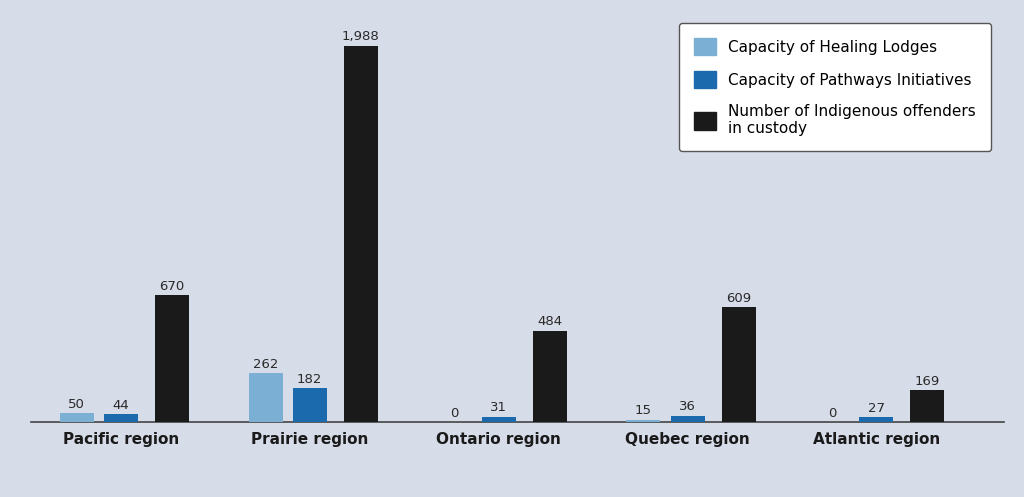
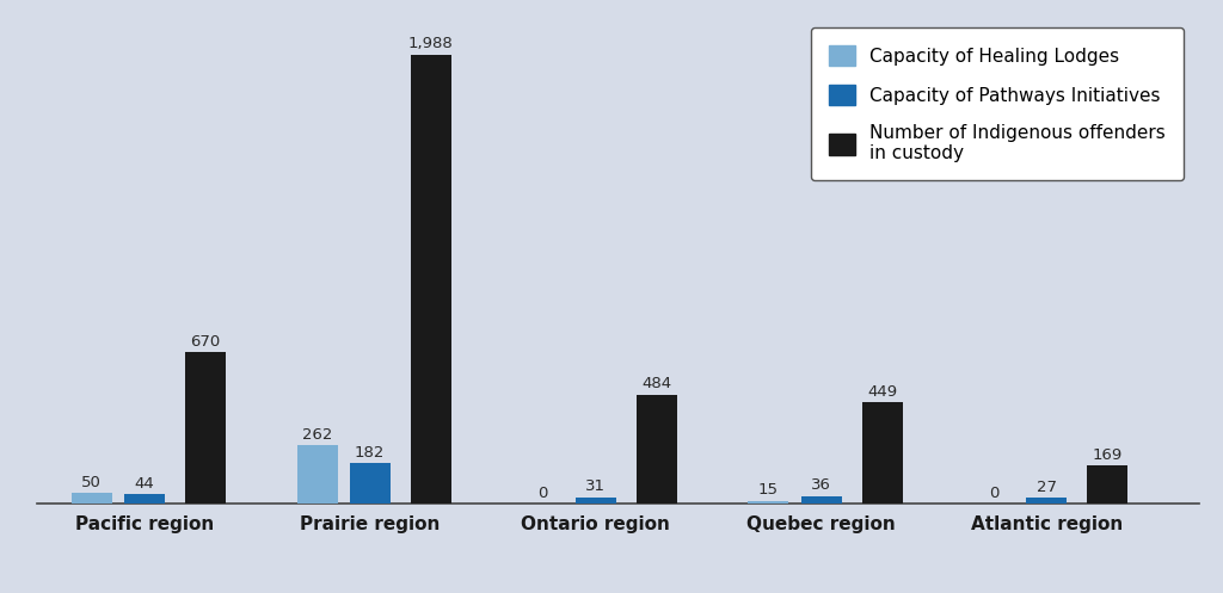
Number of Indigenous offenders in custody/Quebec region: 609 -> 449
